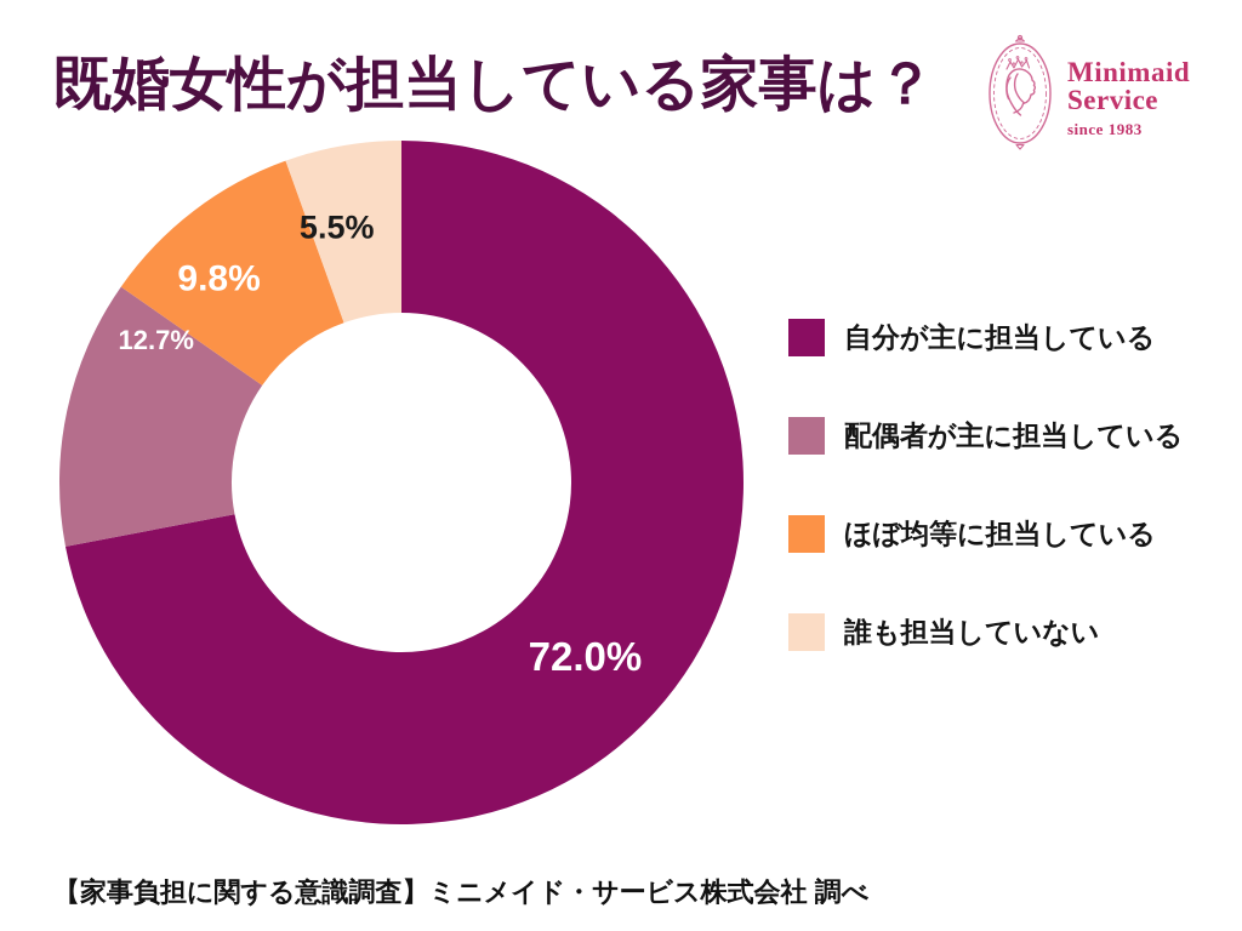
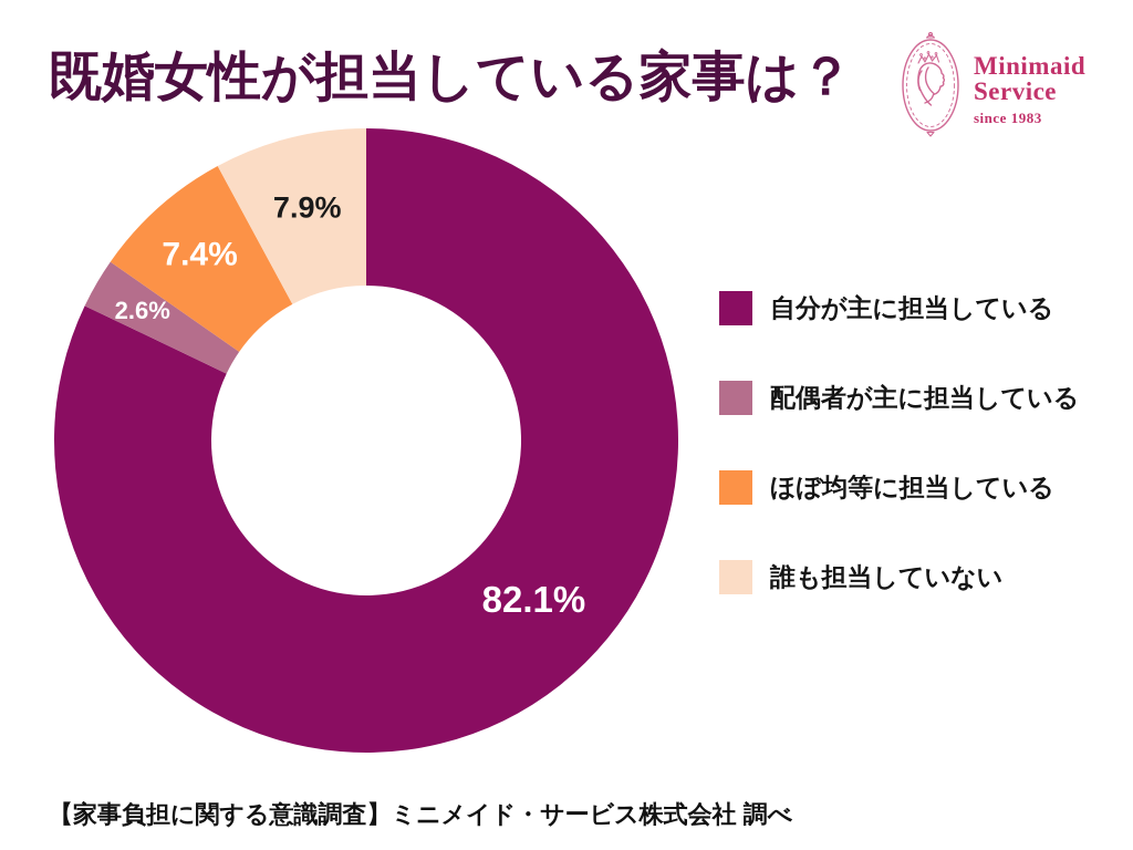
自分が主に担当している: 72.0% -> 82.1%
配偶者が主に担当している: 12.7% -> 2.6%
ほぼ均等に担当している: 9.8% -> 7.4%
誰も担当していない: 5.5% -> 7.9%
